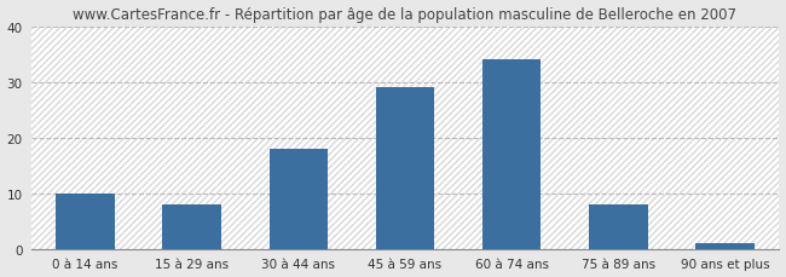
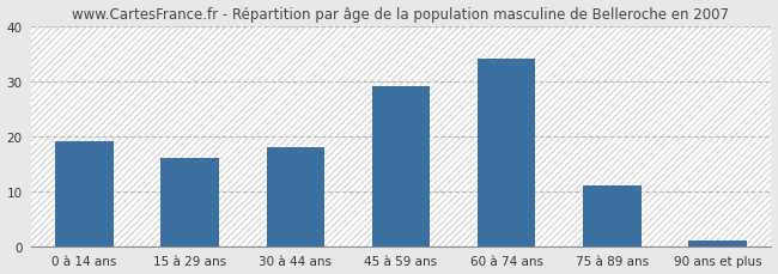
0 à 14 ans: 10 -> 19
15 à 29 ans: 8 -> 16
75 à 89 ans: 8 -> 11
